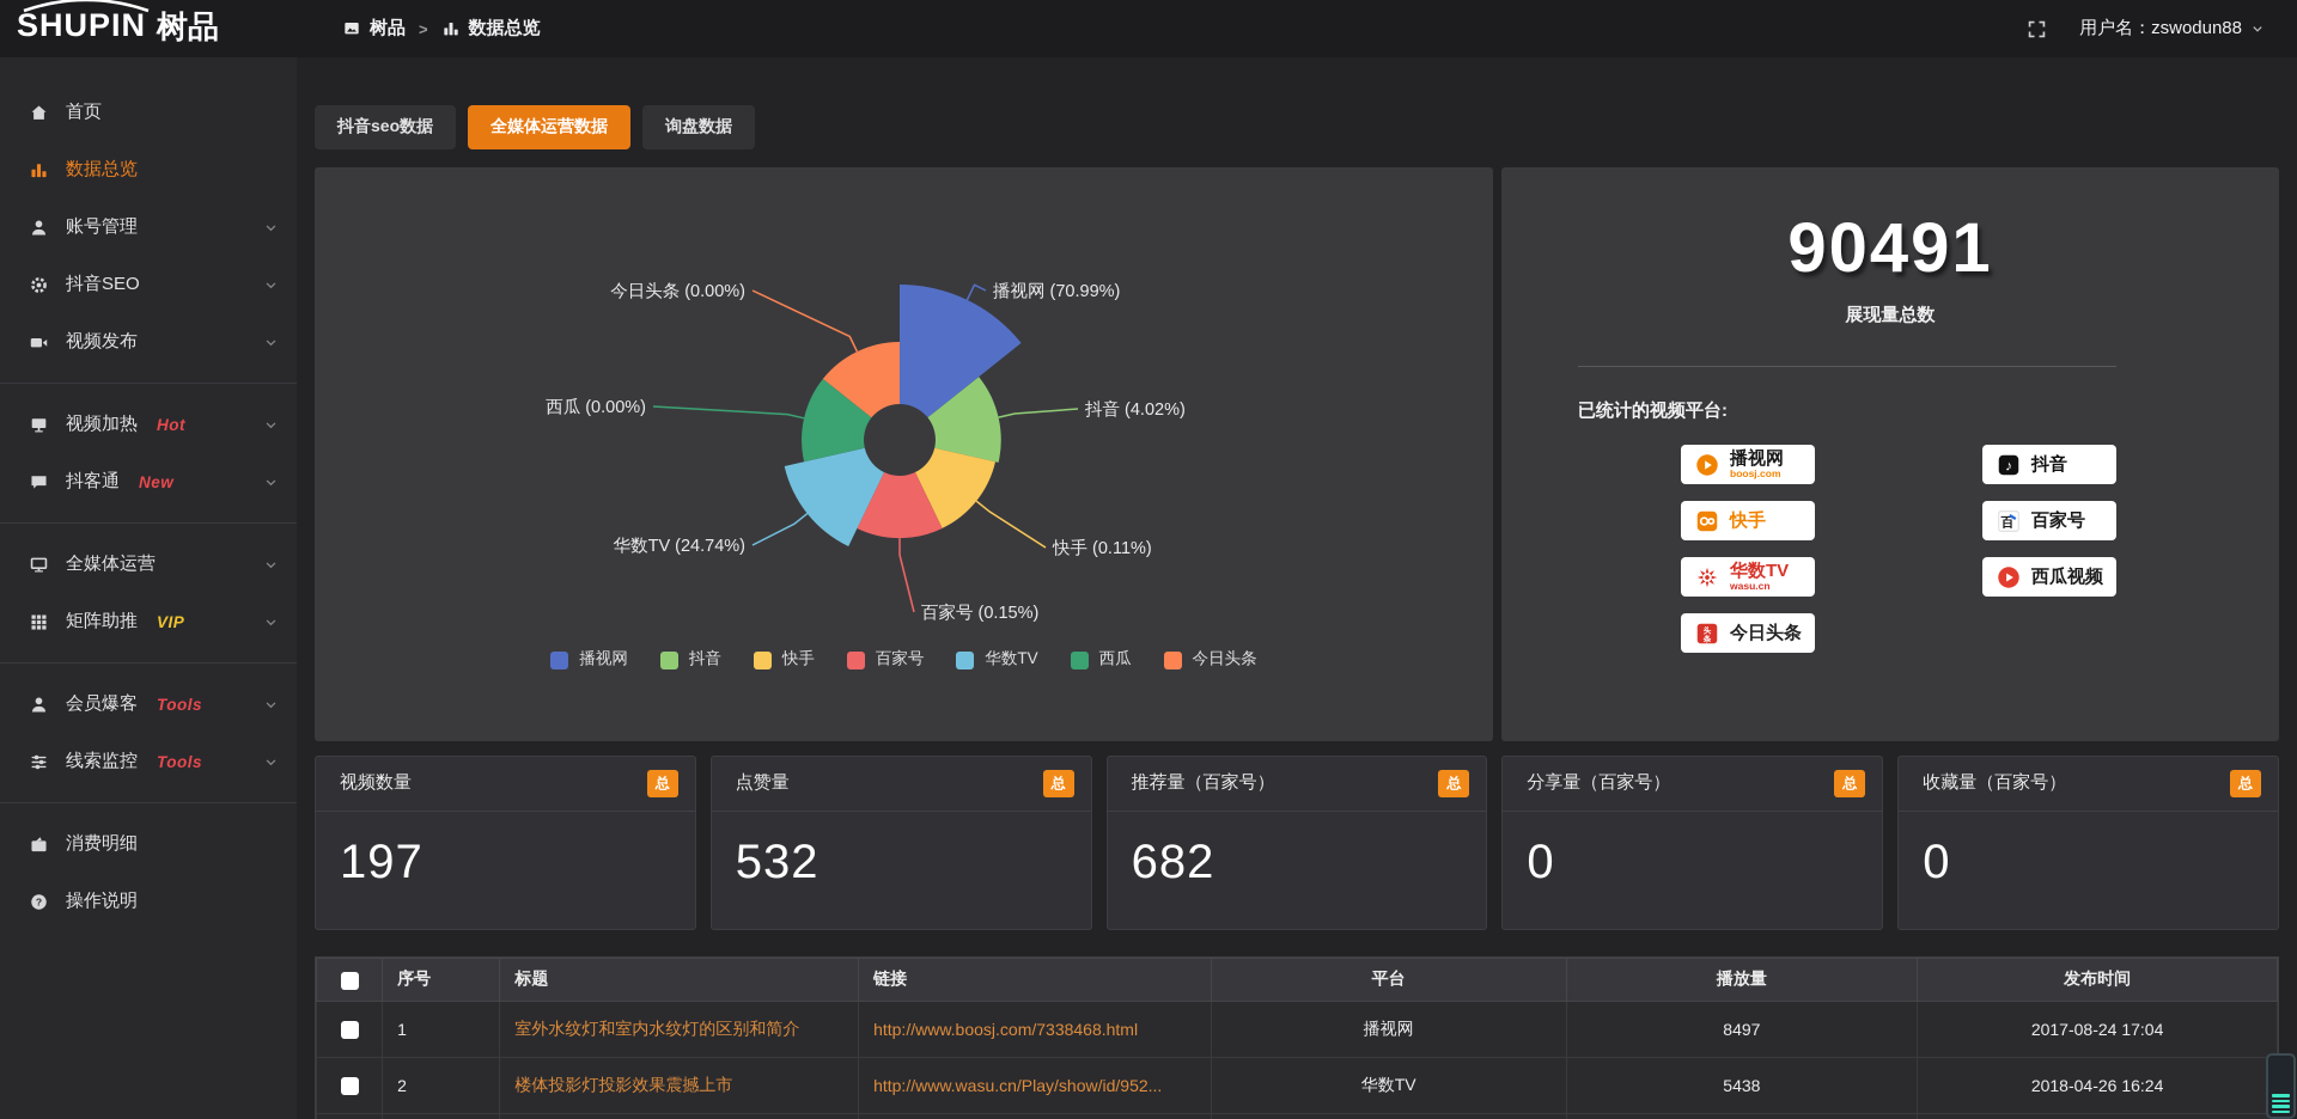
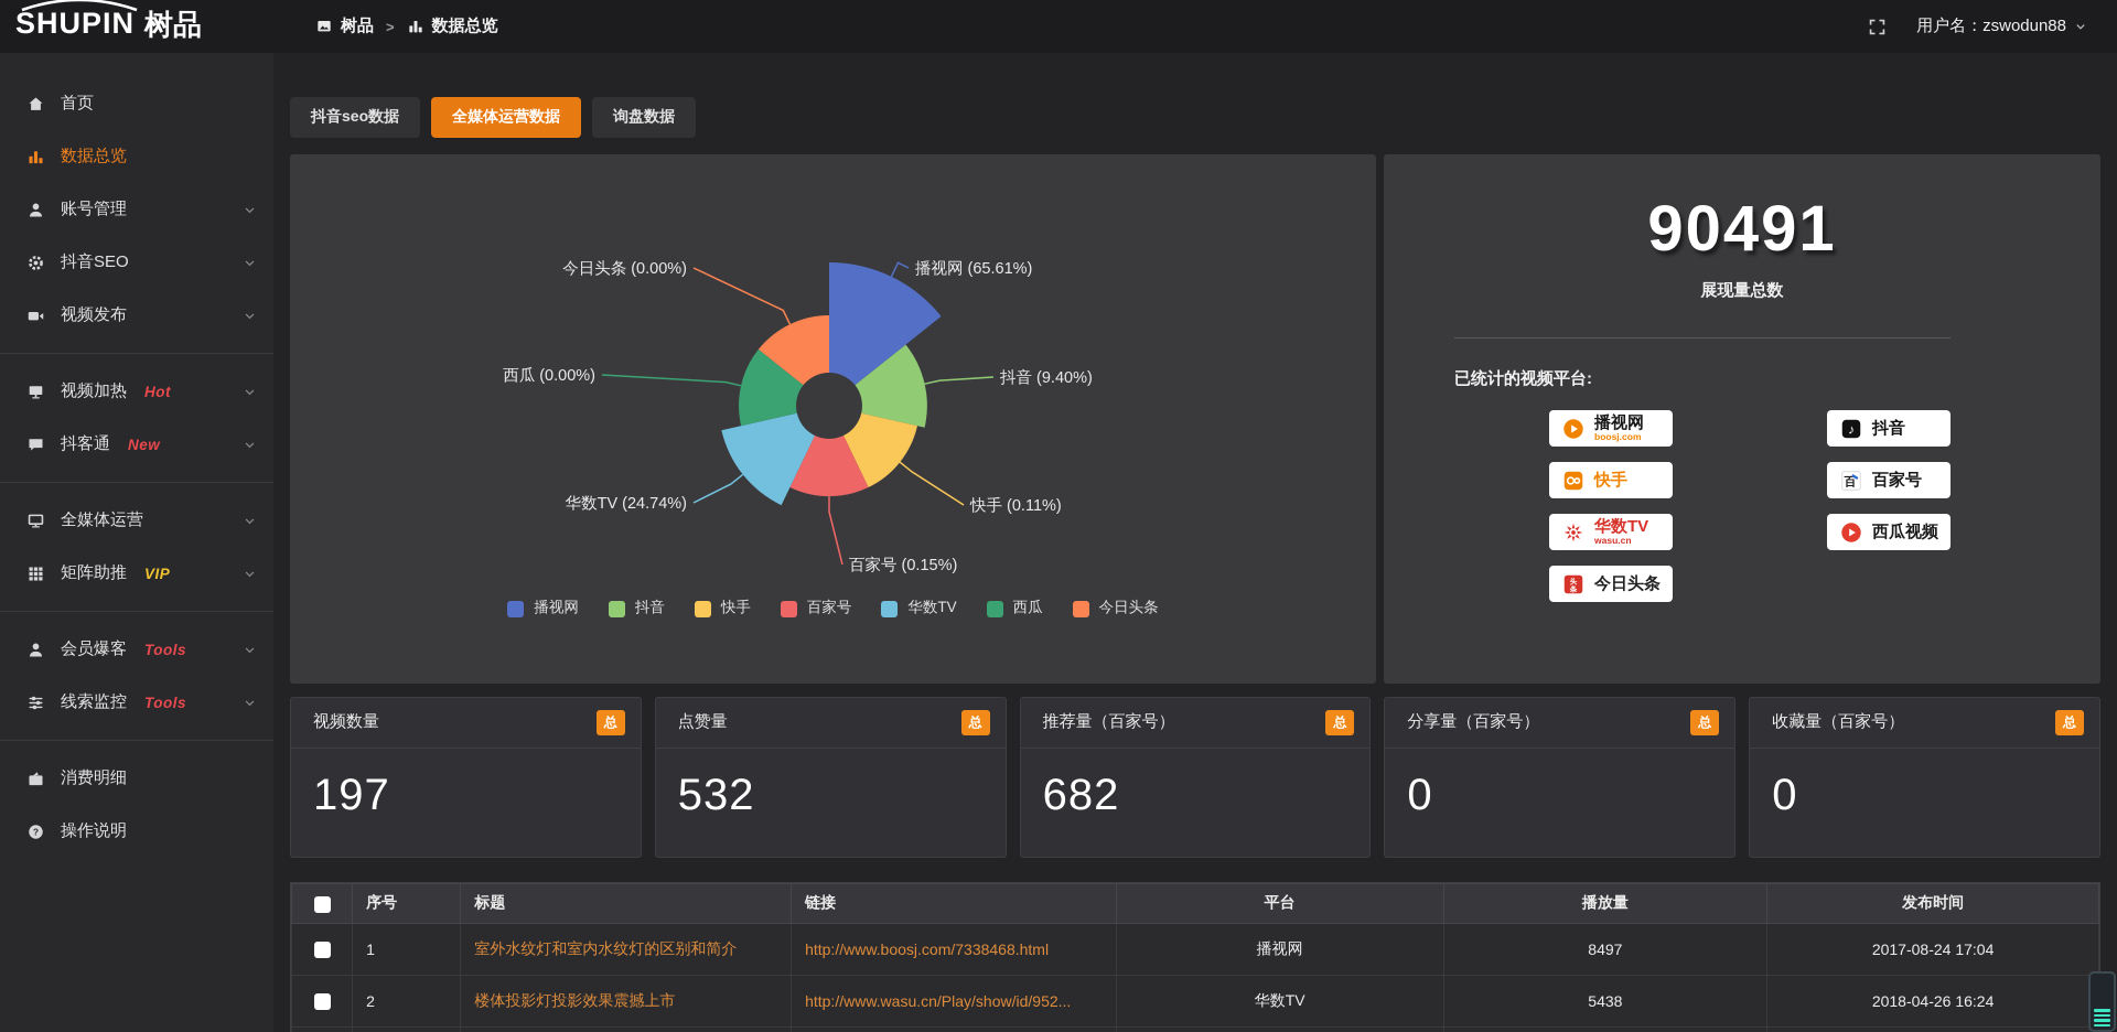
播视网: 70.99% -> 65.61%
抖音: 4.02% -> 9.40%
